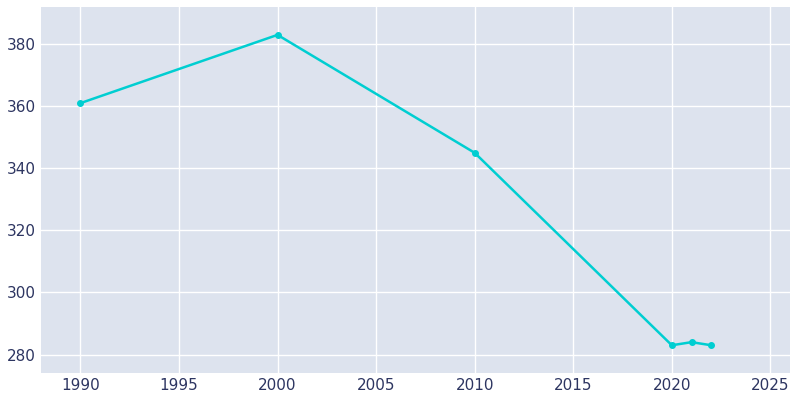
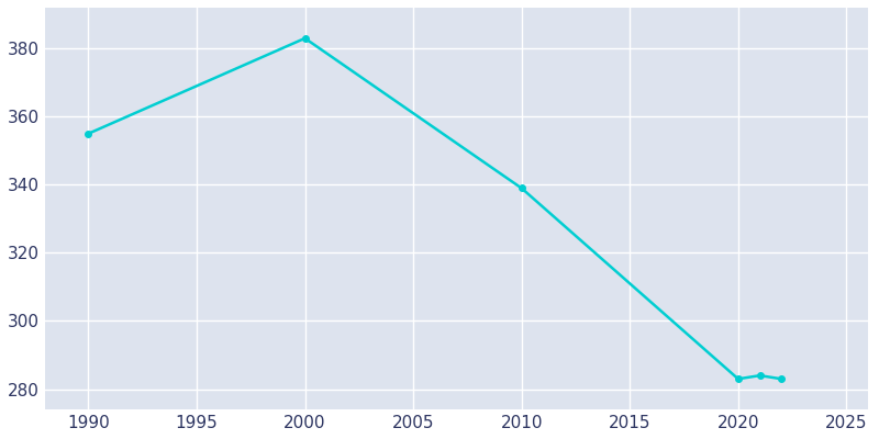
1990: 361 -> 355
2010: 345 -> 339
